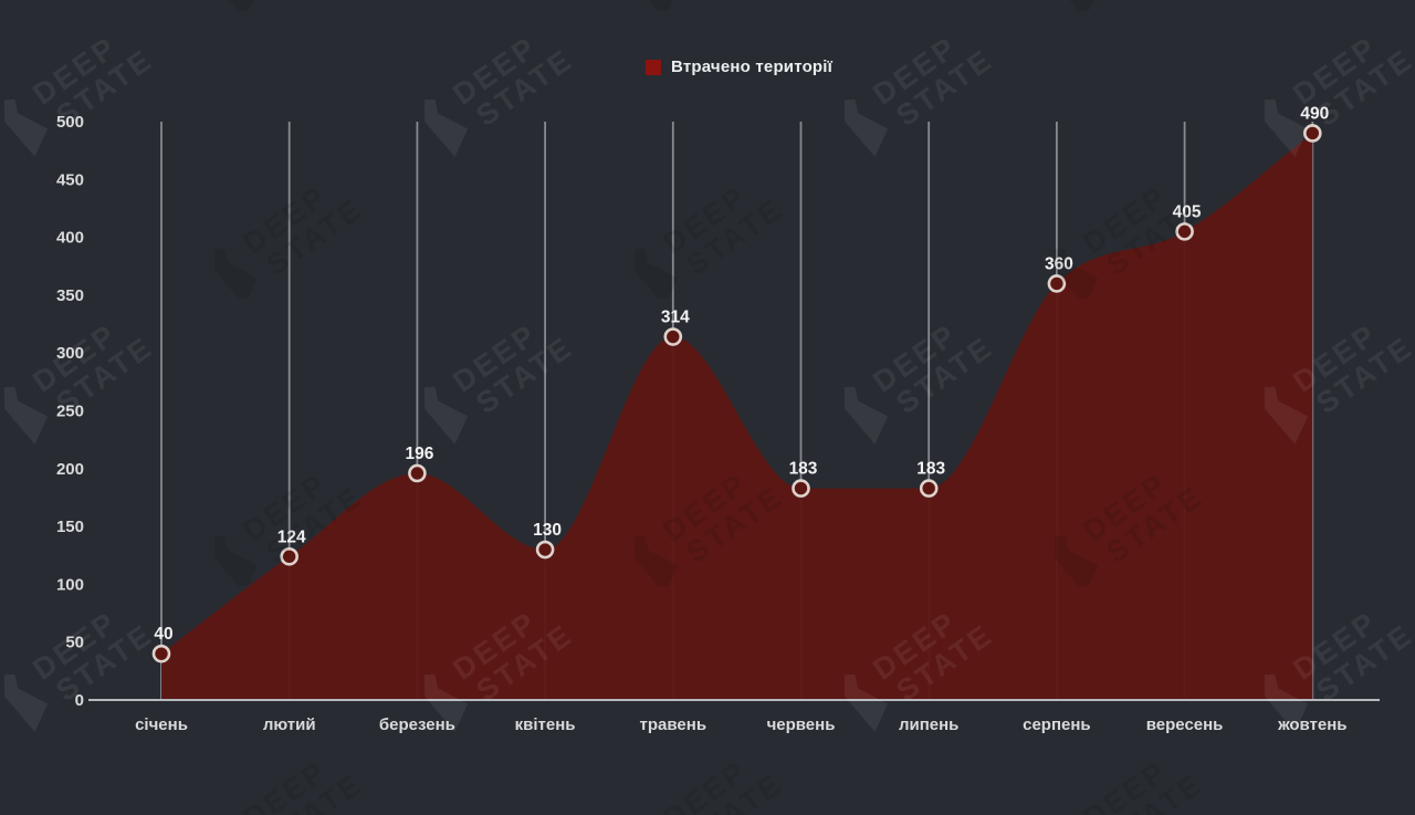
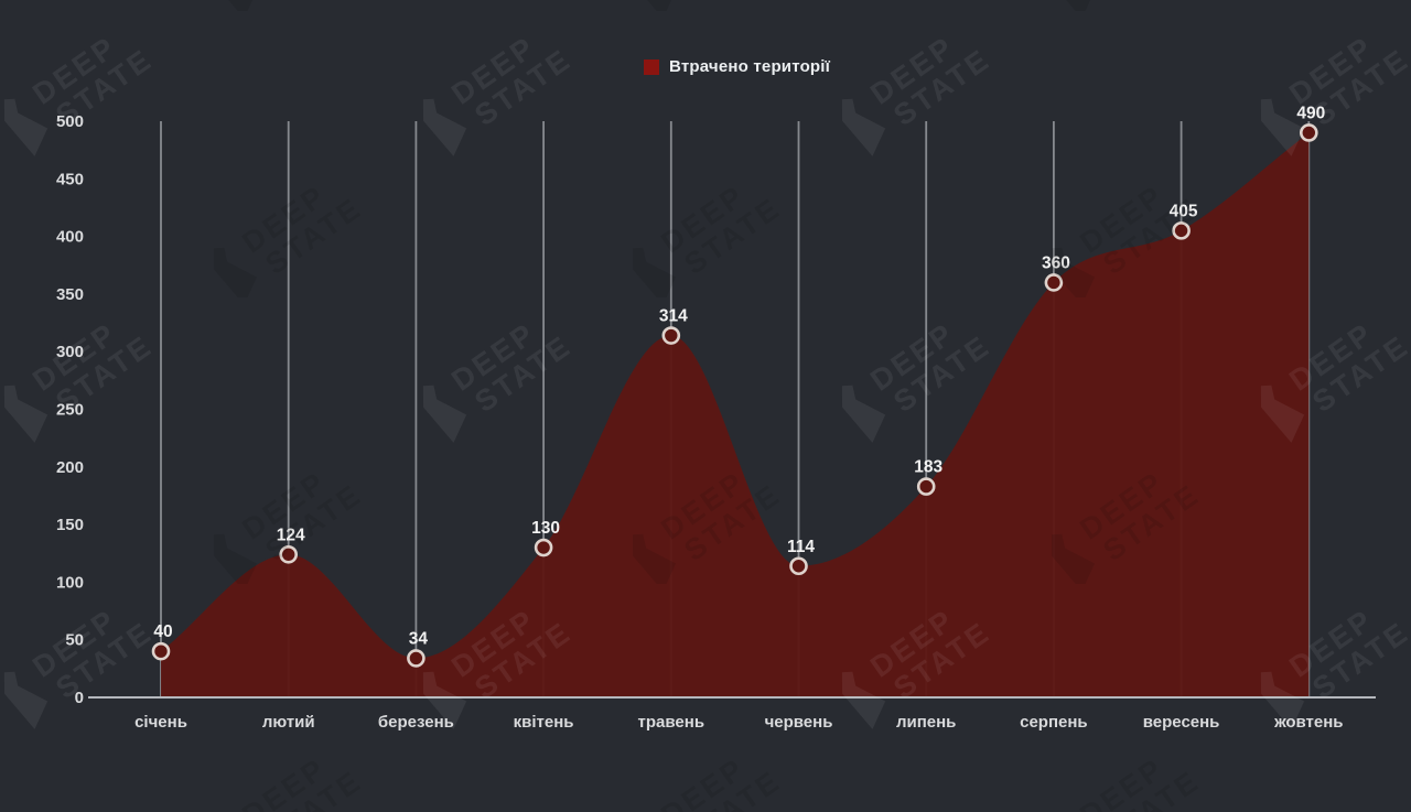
березень: 196 -> 34
червень: 183 -> 114
